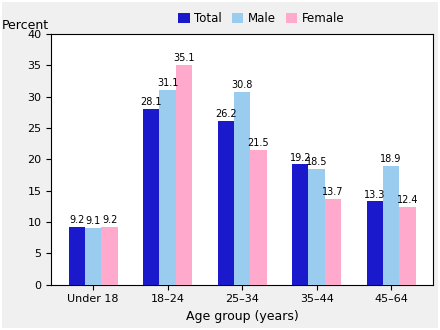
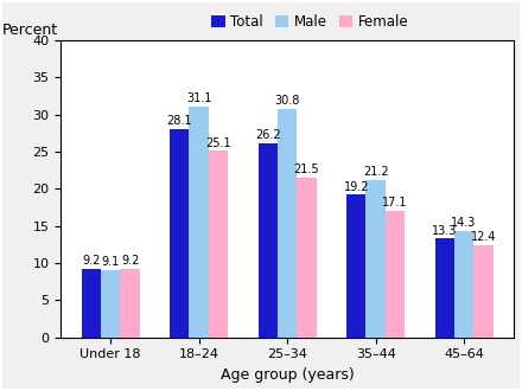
Female/18–24: 35.1 -> 25.1
Male/35–44: 18.5 -> 21.2
Female/35–44: 13.7 -> 17.1
Male/45–64: 18.9 -> 14.3
